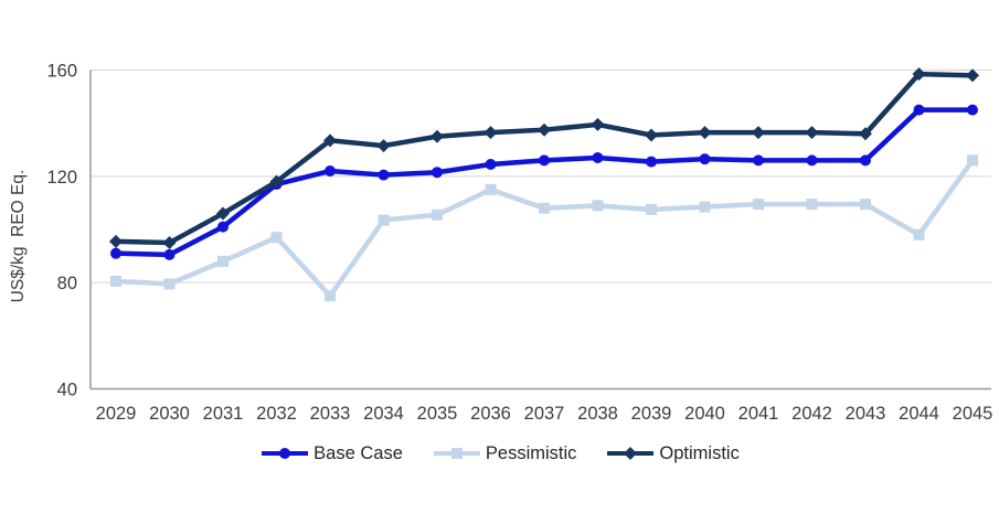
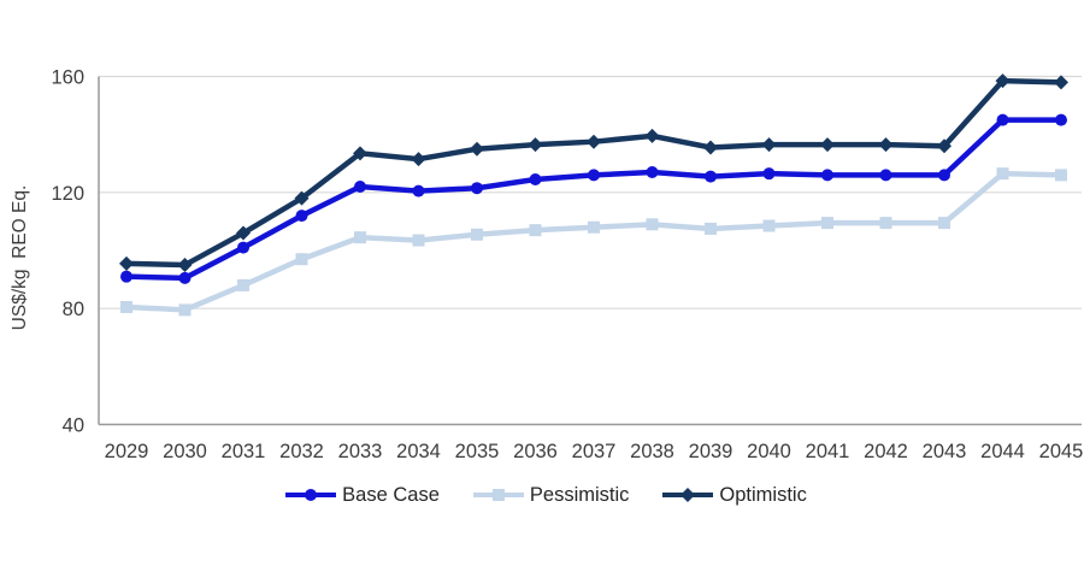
Base Case/2032: 117 -> 112
Pessimistic/2033: 75 -> 104
Pessimistic/2036: 115 -> 107
Pessimistic/2044: 98 -> 126
